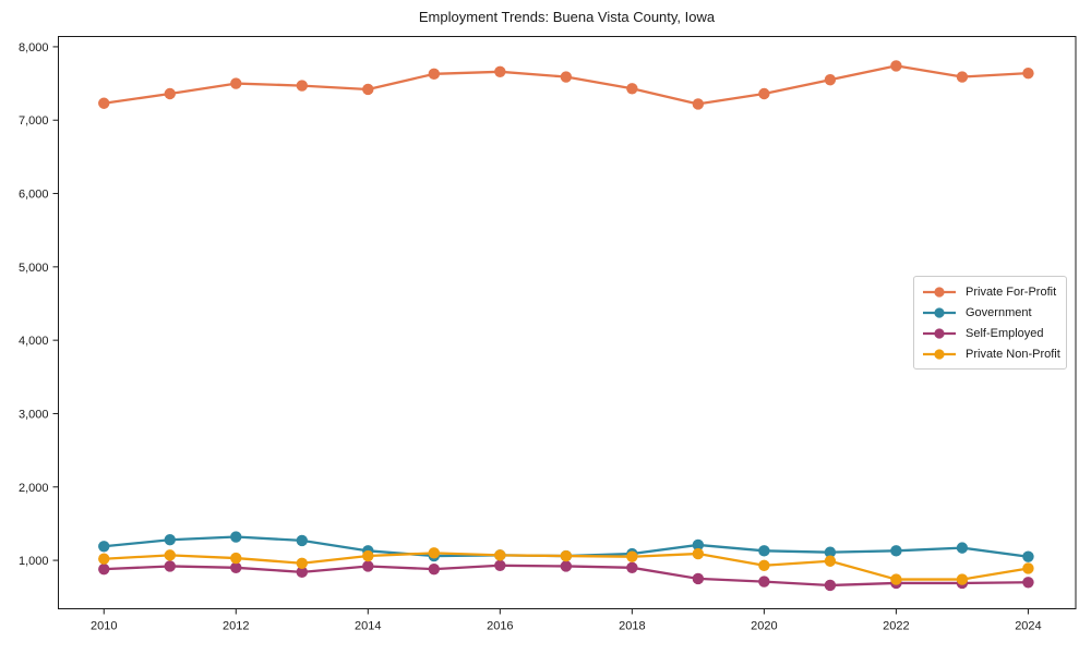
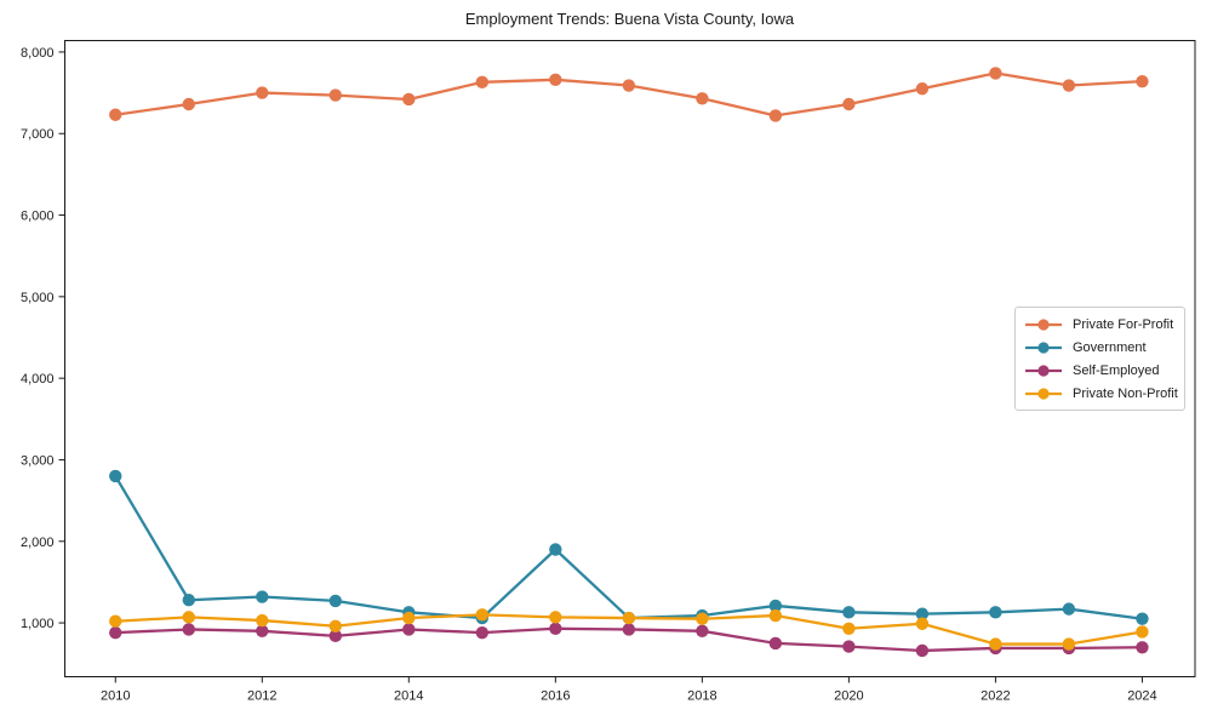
Government/2010: 1200 -> 2800
Government/2016: 1100 -> 1900
